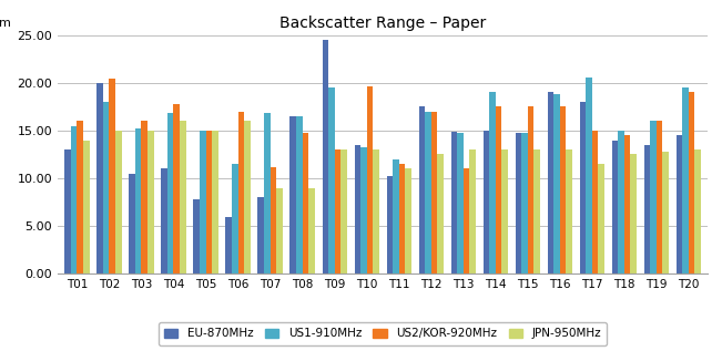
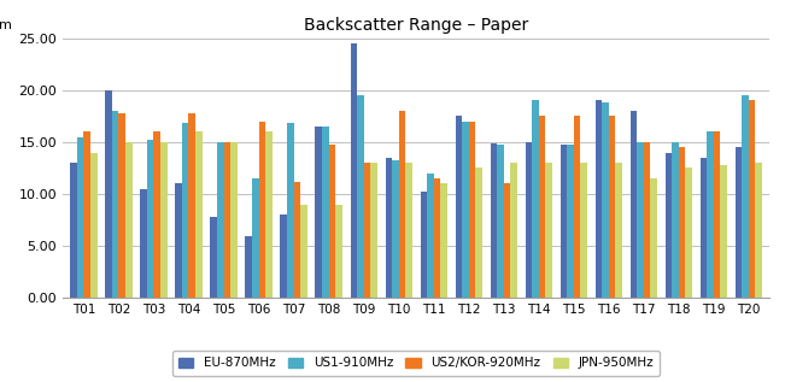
US2/KOR-920MHz/T02: 20.4 -> 17.8
US2/KOR-920MHz/T10: 19.6 -> 18.0
US1-910MHz/T17: 20.6 -> 15.0
